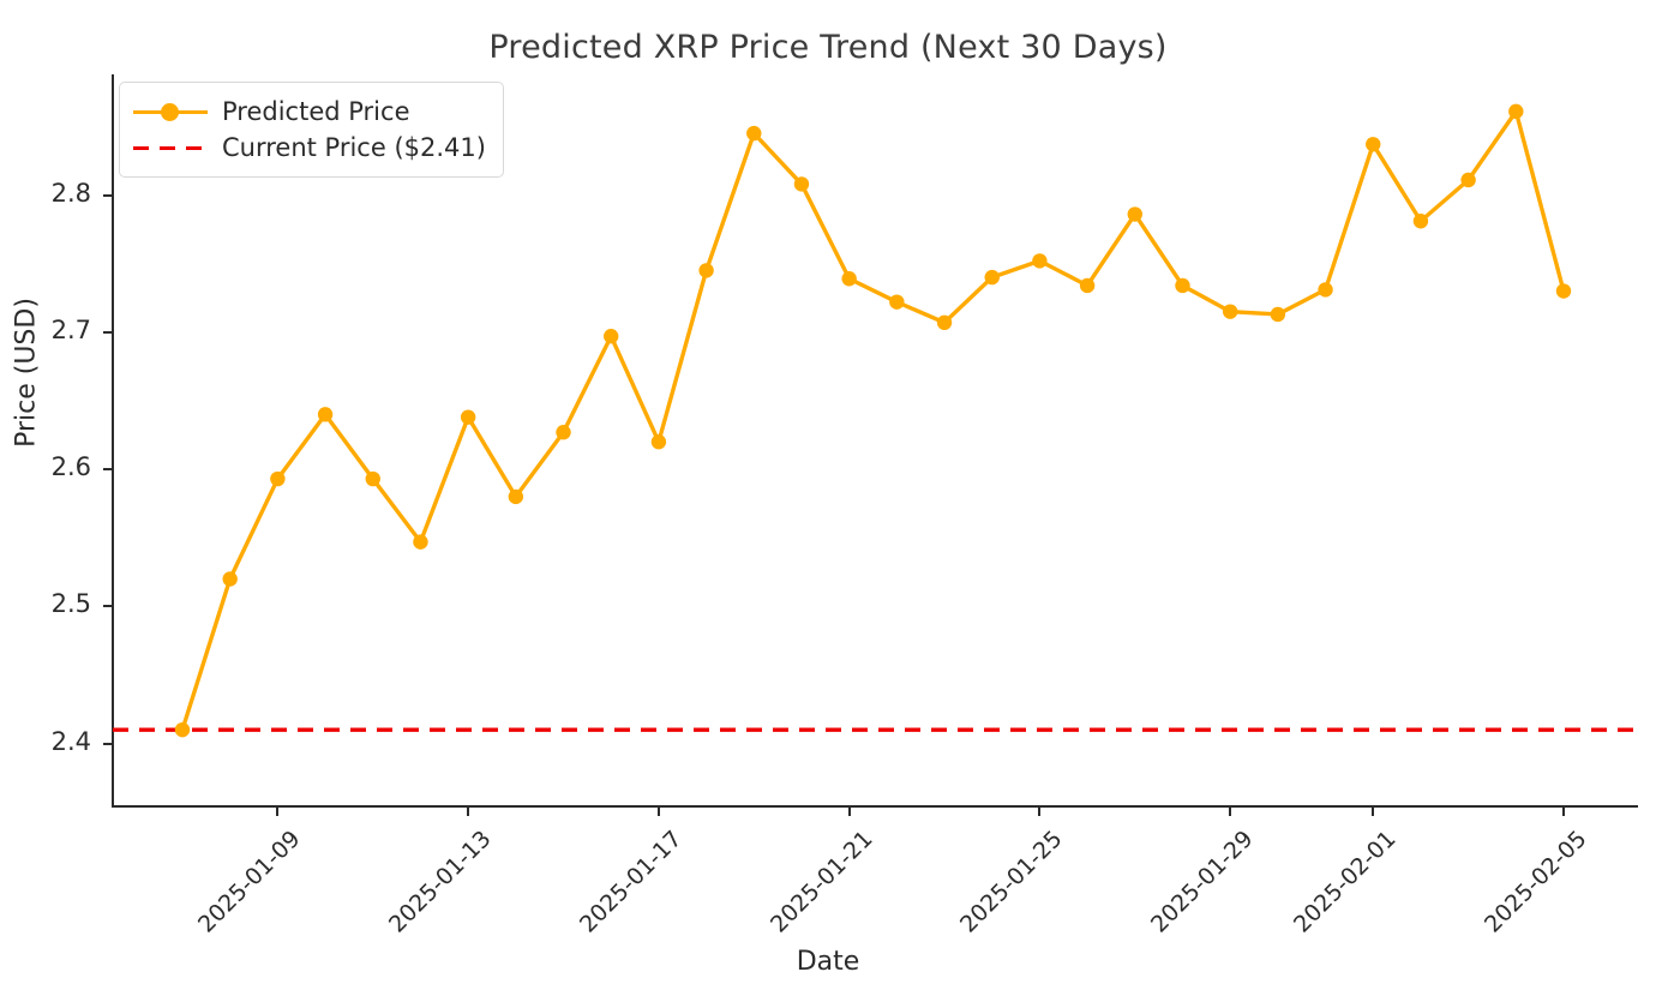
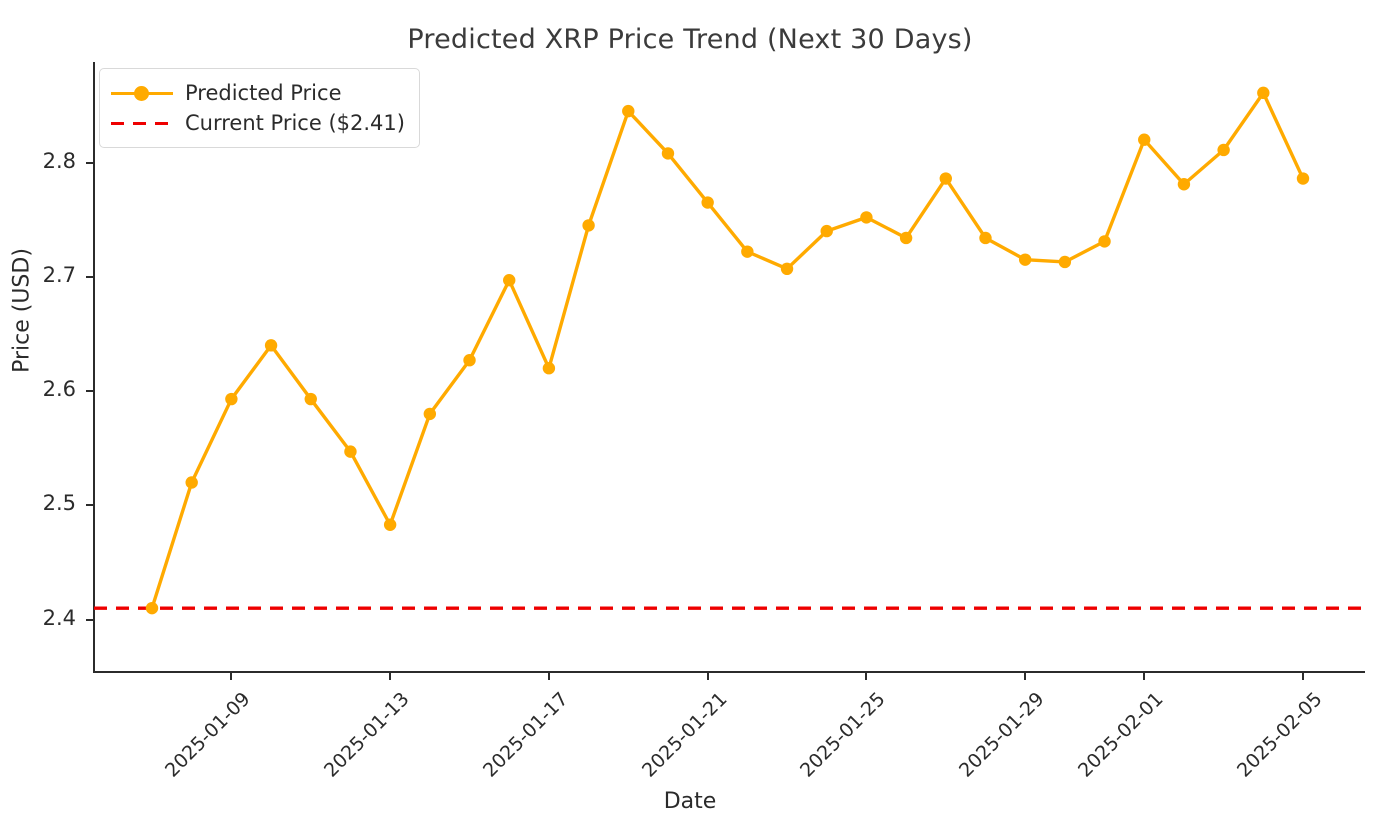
2025-01-13: 2.638 -> 2.483
2025-01-21: 2.739 -> 2.765
2025-02-01: 2.837 -> 2.820
2025-02-05: 2.730 -> 2.786
